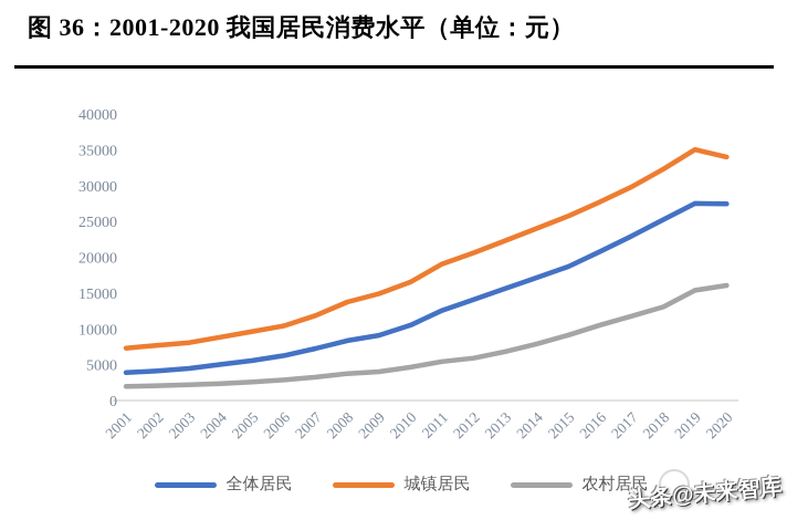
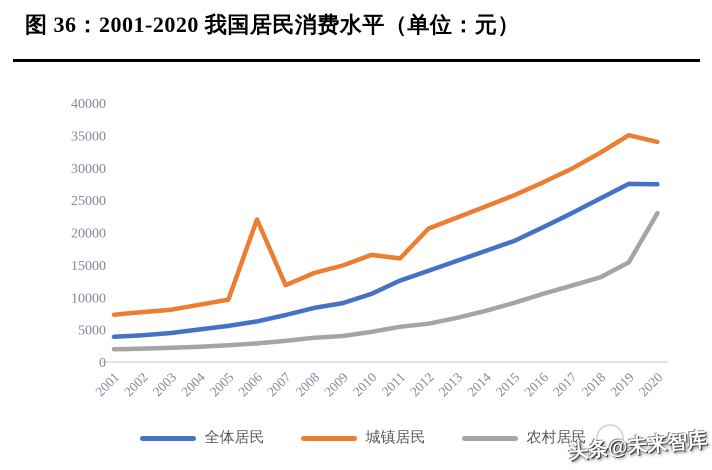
城镇居民/2006: 10000 -> 22000
城镇居民/2011: 19000 -> 16000
农村居民/2020: 16000 -> 23000
